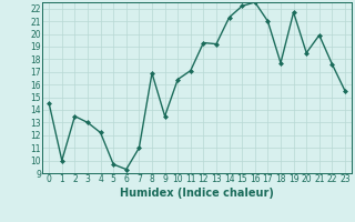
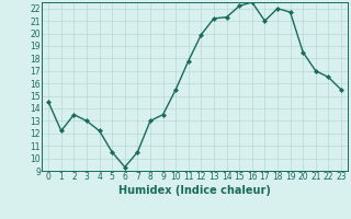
1: 10.0 -> 12.2
5: 9.7 -> 10.5
7: 11.0 -> 10.5
8: 16.9 -> 13.0
10: 16.4 -> 15.5
11: 17.1 -> 17.8
12: 19.3 -> 19.9
13: 19.2 -> 21.2
18: 17.7 -> 22.0
21: 19.9 -> 17.0
22: 17.6 -> 16.5
